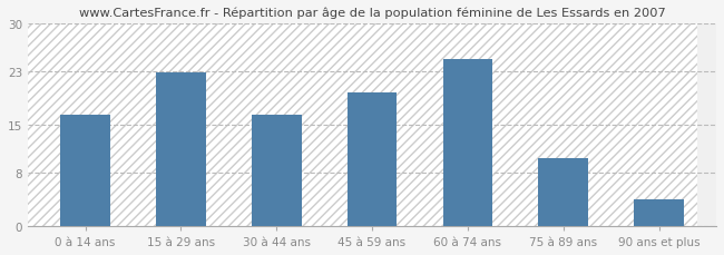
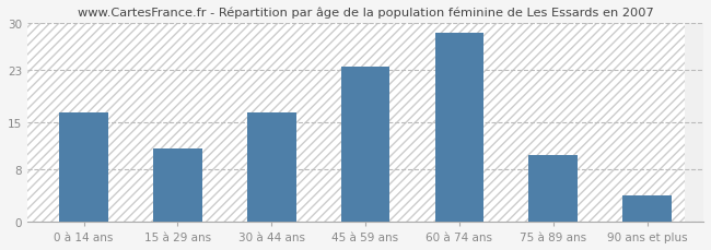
15 à 29 ans: 22.8 -> 11.0
45 à 59 ans: 19.8 -> 23.5
60 à 74 ans: 24.8 -> 28.5
